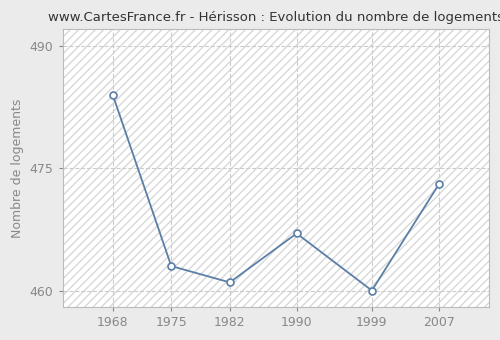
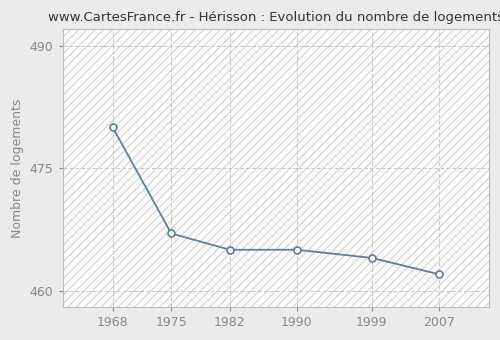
1968: 484 -> 480
1975: 463 -> 467
1982: 461 -> 465
1990: 467 -> 465
1999: 460 -> 464
2007: 473 -> 462
